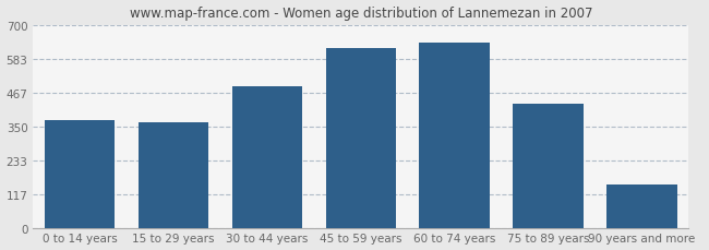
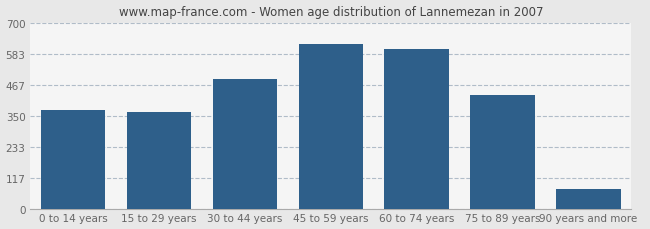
60 to 74 years: 640 -> 600
90 years and more: 150 -> 75
